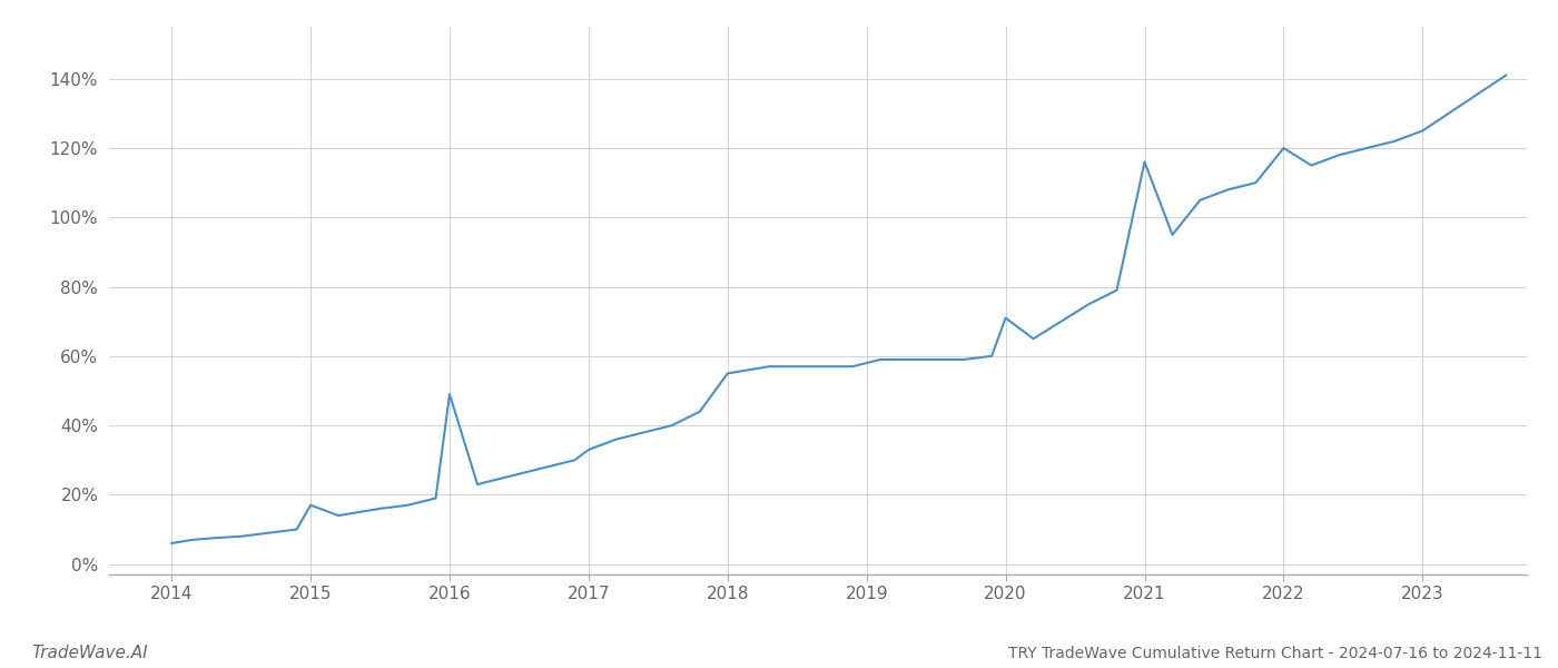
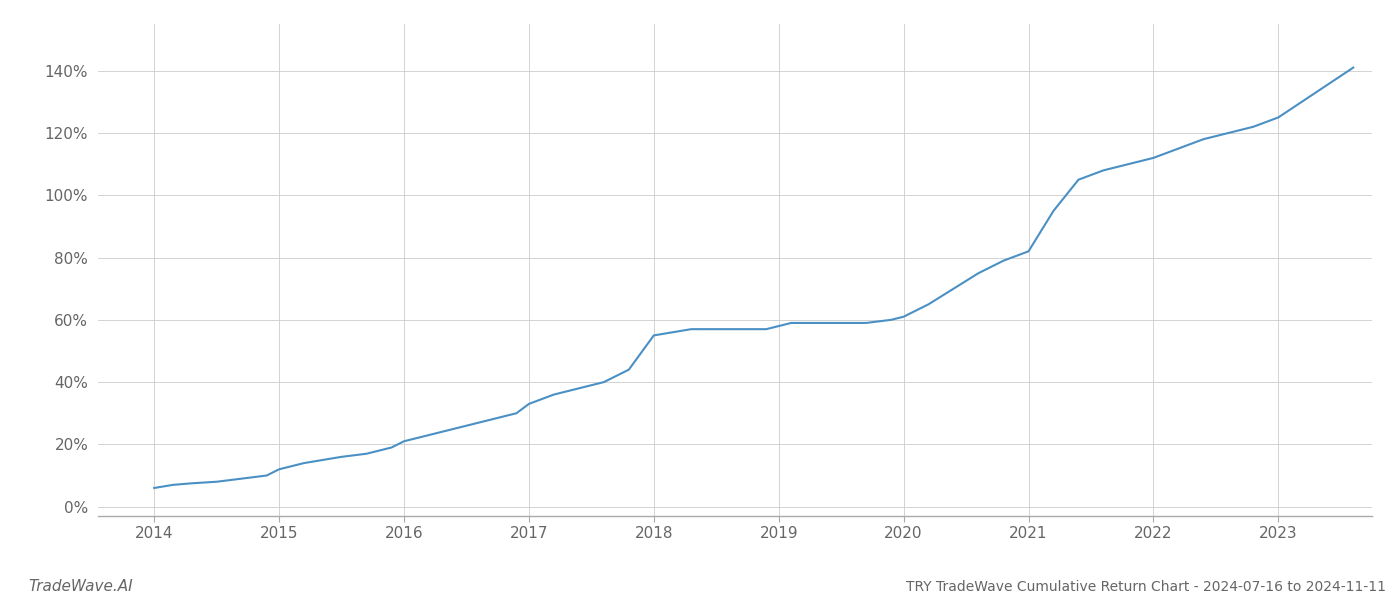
2015: 17.0% -> 12.0%
2016: 49.0% -> 21.0%
2020: 71.0% -> 61.0%
2021: 116.0% -> 82.0%
2022: 120.0% -> 112.0%
